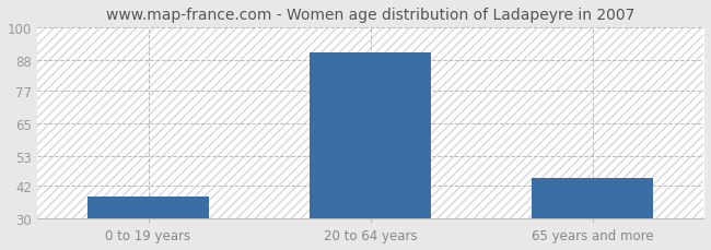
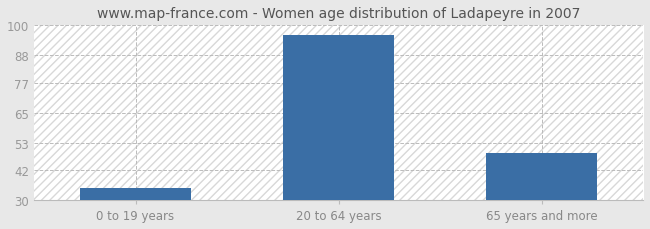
0 to 19 years: 38 -> 35
20 to 64 years: 91 -> 96
65 years and more: 45 -> 49
